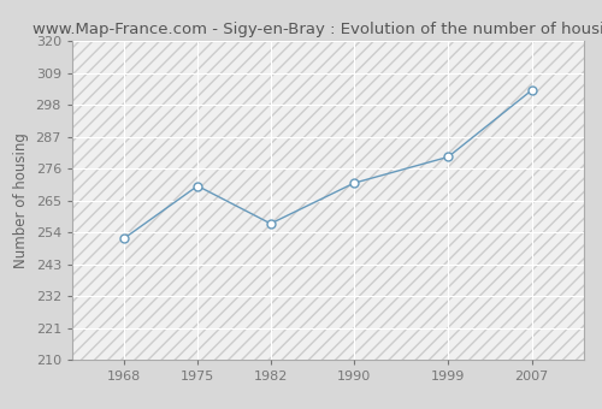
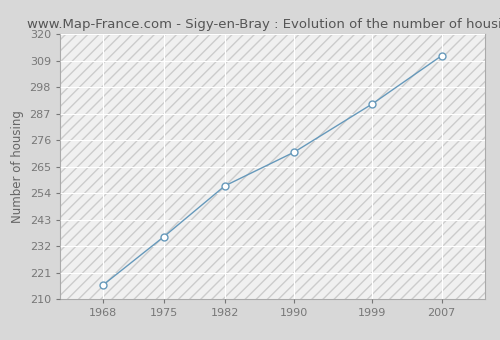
1968: 252 -> 216
1975: 270 -> 236
1999: 280 -> 291
2007: 303 -> 311
